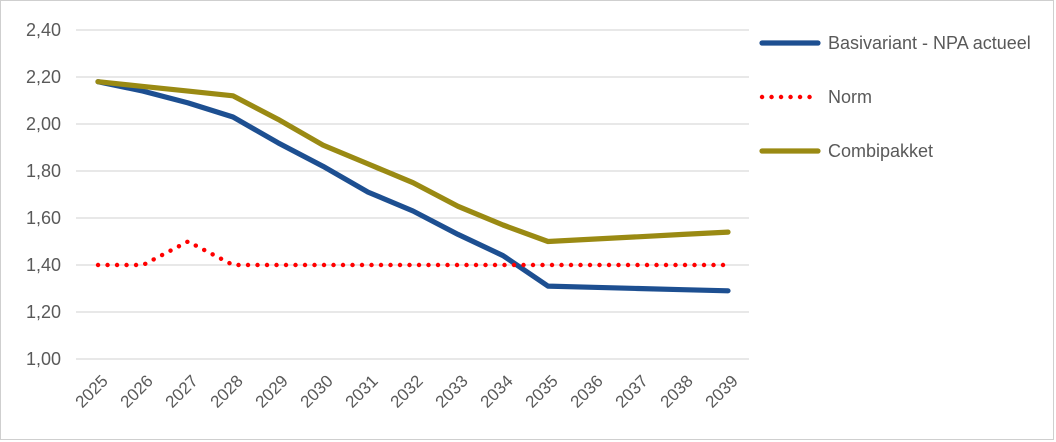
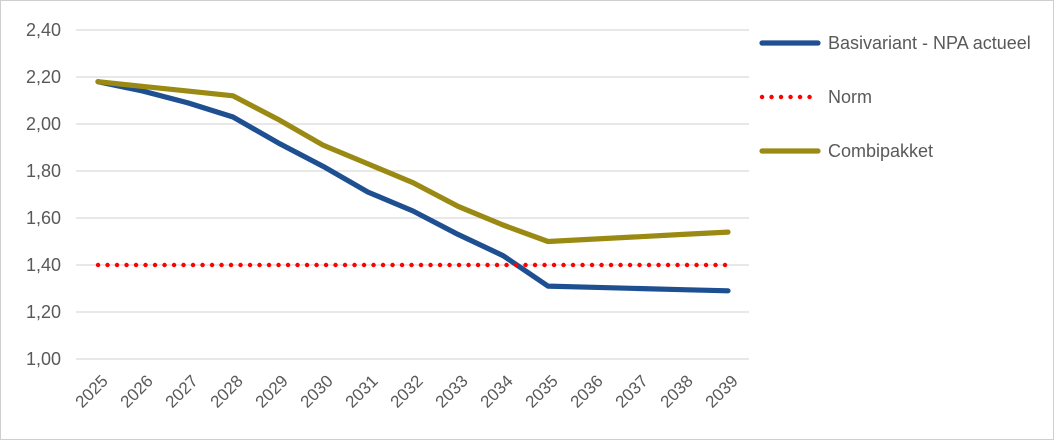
Norm/2027: 1,5 -> 1,4
